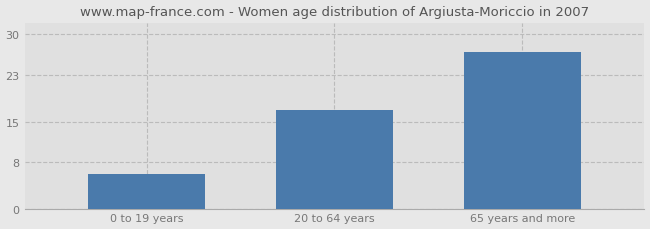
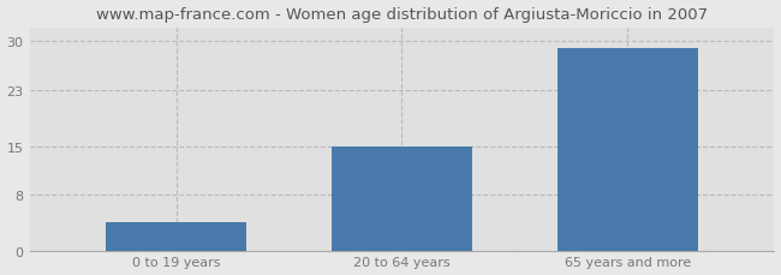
0 to 19 years: 6 -> 4
20 to 64 years: 17 -> 15
65 years and more: 27 -> 29
